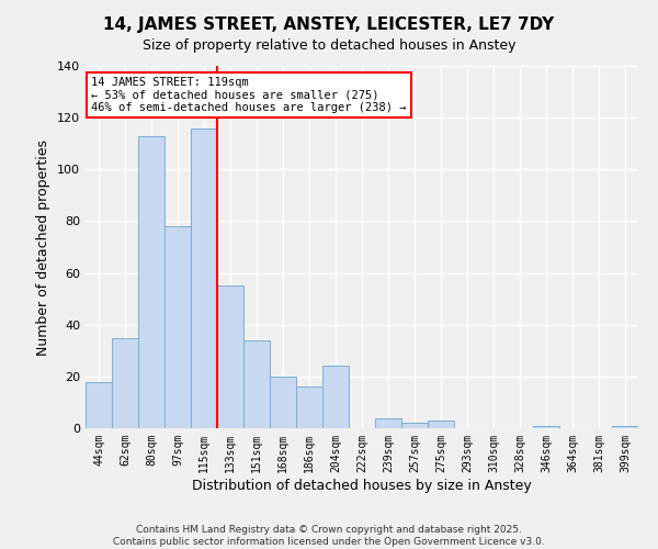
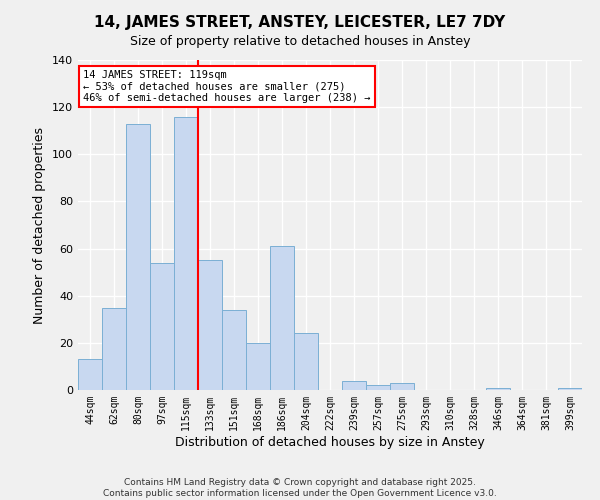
44sqm: 18 -> 13
97sqm: 78 -> 54
186sqm: 16 -> 61
